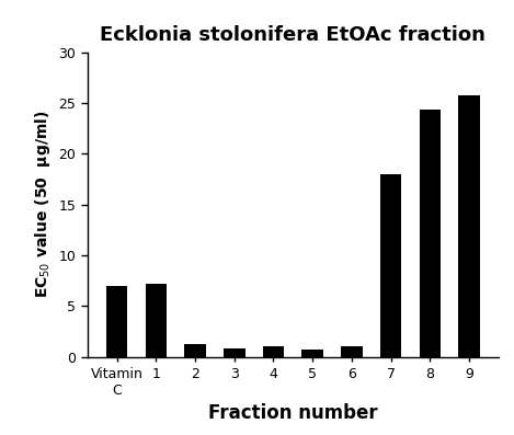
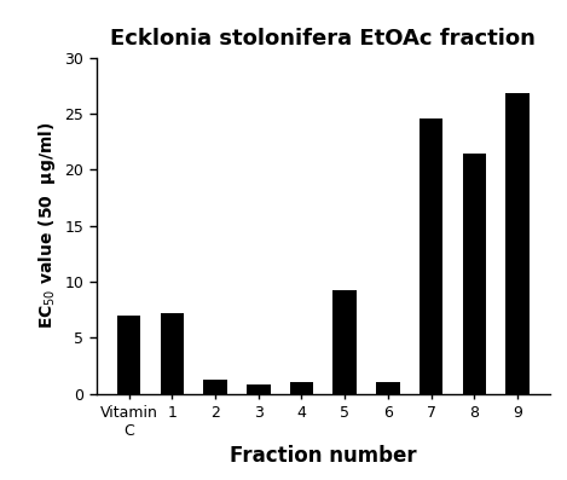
5: 0.8 -> 9.2
7: 18.0 -> 24.6
8: 24.3 -> 21.4
9: 25.7 -> 26.8
